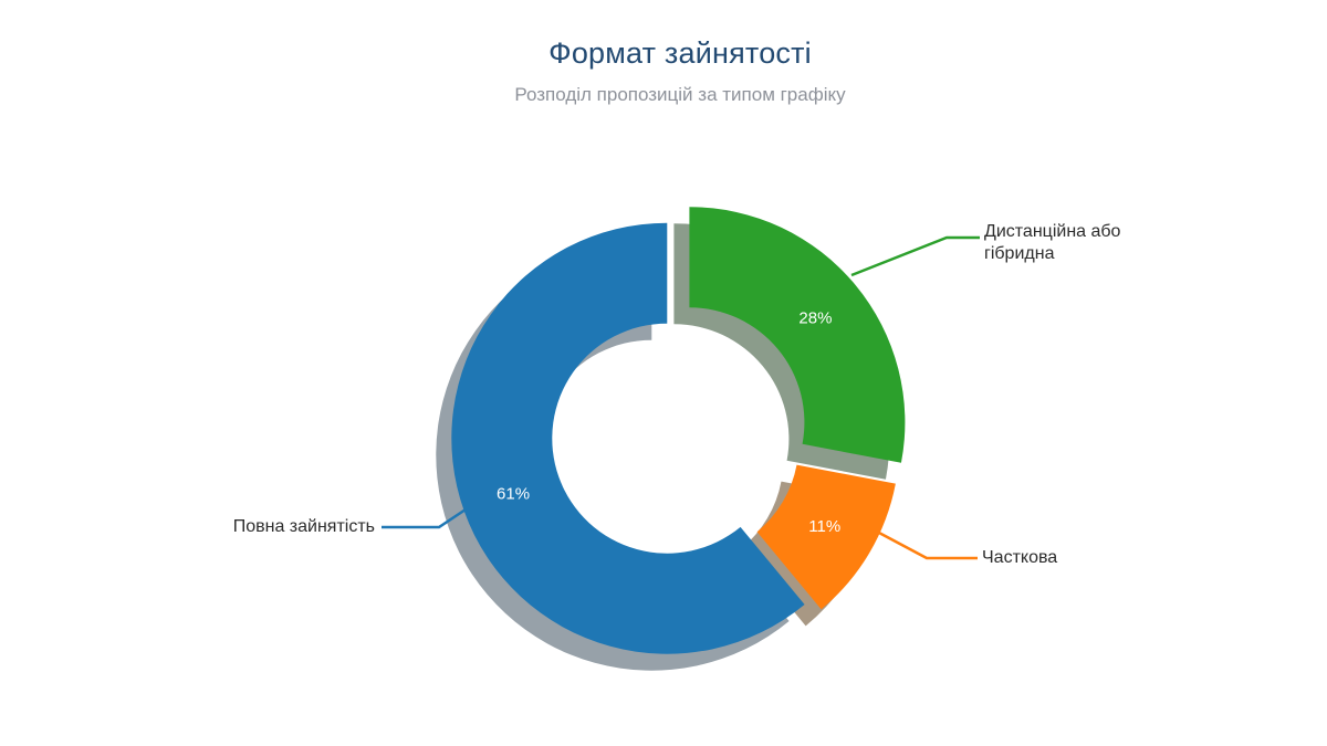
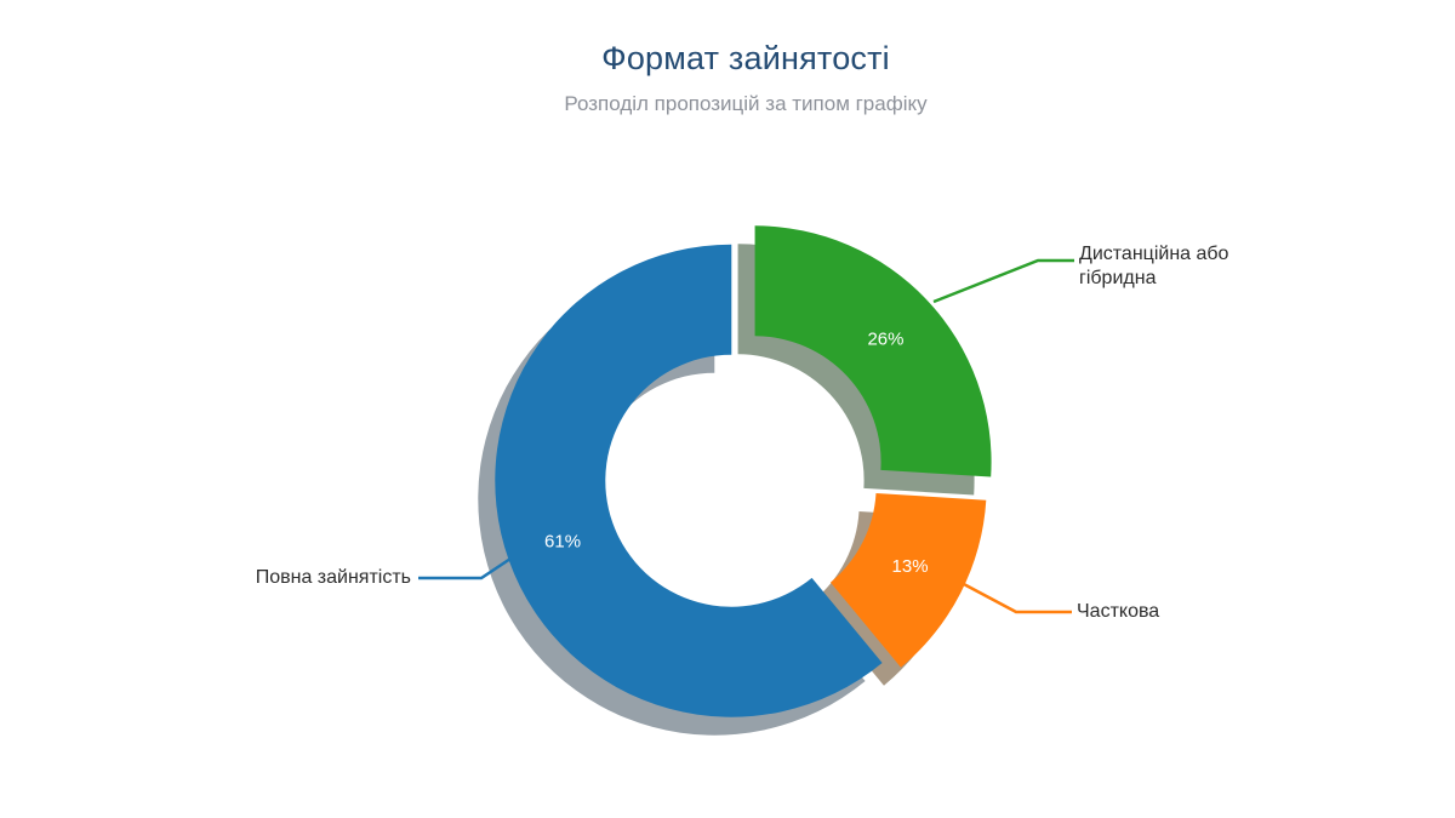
Дистанційна або гібридна: 28% -> 26%
Часткова: 11% -> 13%
